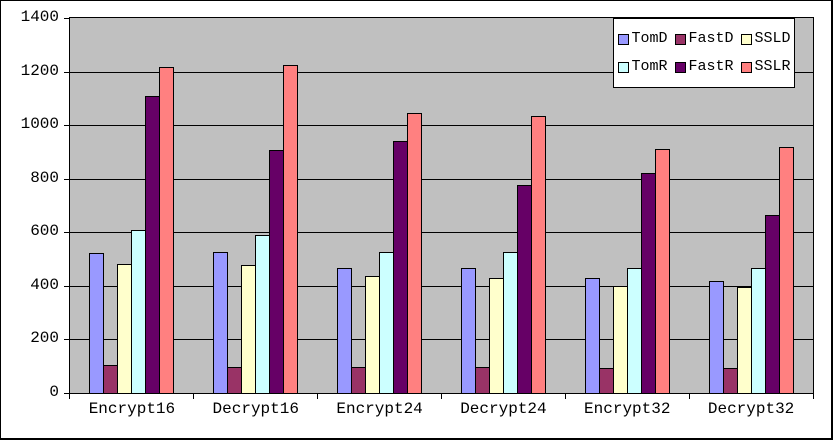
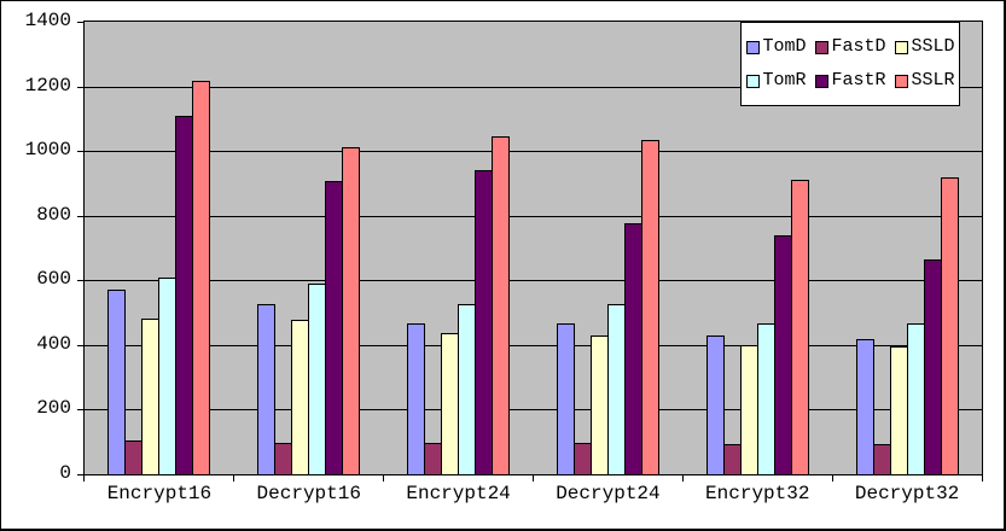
TomD/Encrypt16: 520 -> 570
SSLR/Decrypt16: 1220 -> 1010
FastR/Encrypt32: 820 -> 740
